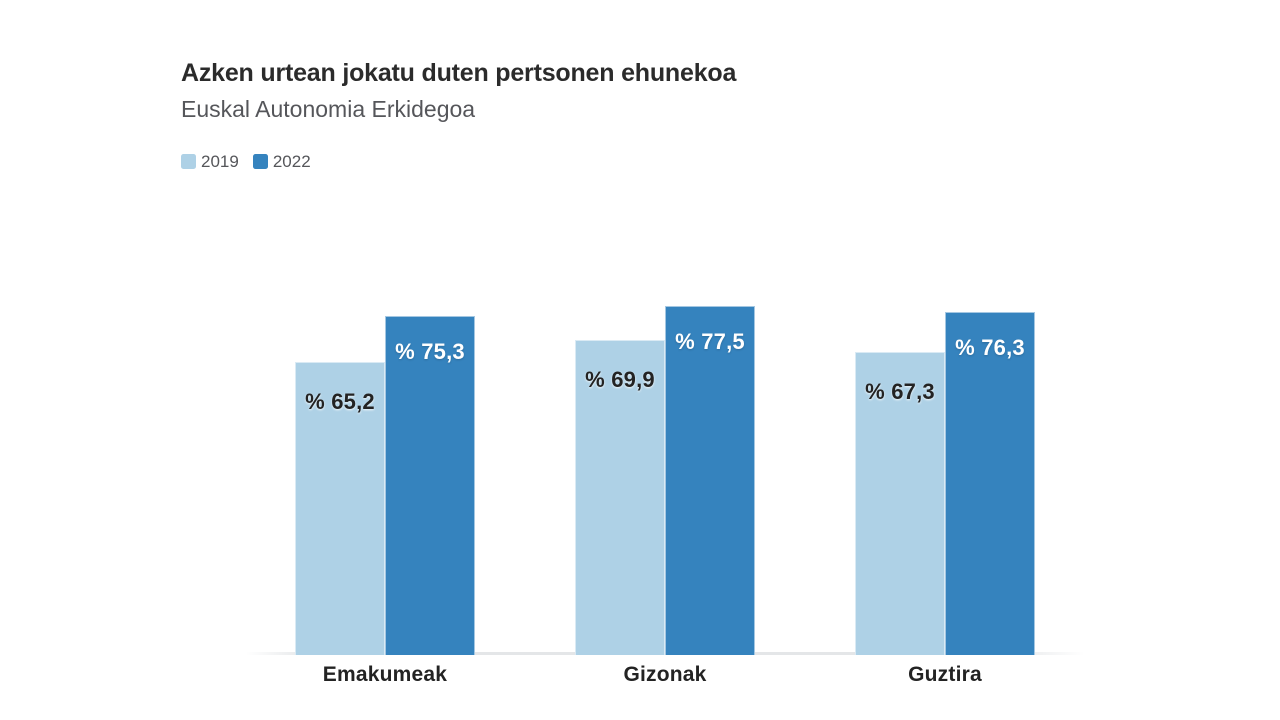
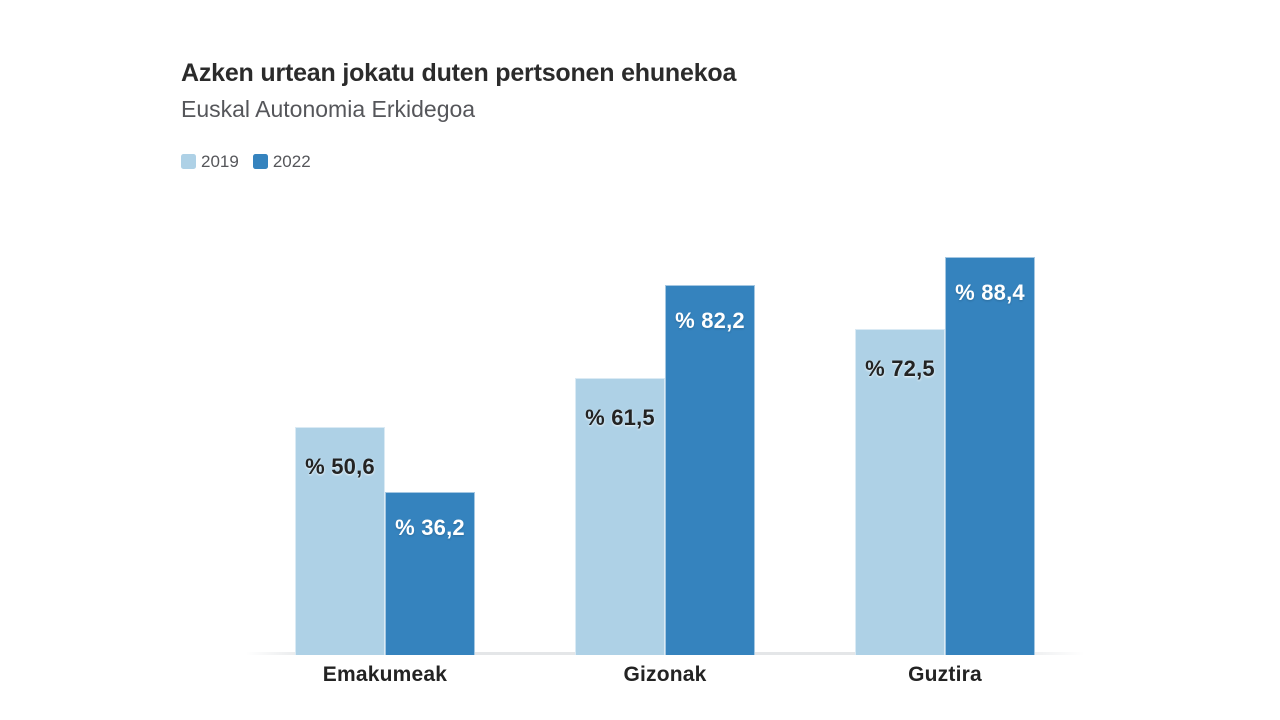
2019/Emakumeak: 65,2 -> 50,6
2022/Emakumeak: 75,3 -> 36,2
2019/Gizonak: 69,9 -> 61,5
2022/Gizonak: 77,5 -> 82,2
2019/Guztira: 67,3 -> 72,5
2022/Guztira: 76,3 -> 88,4
